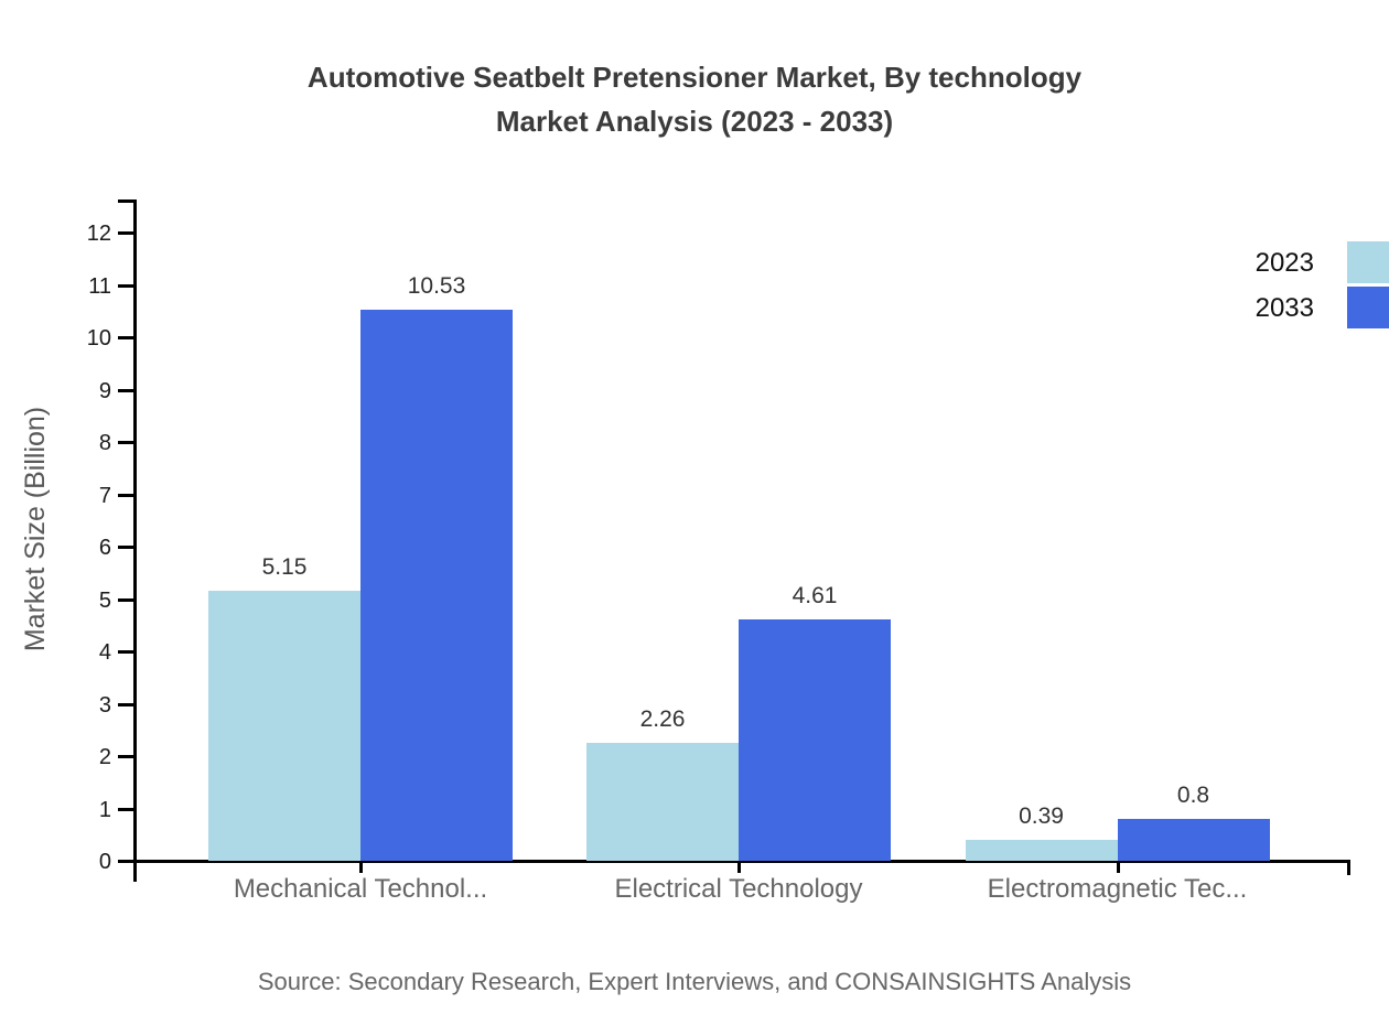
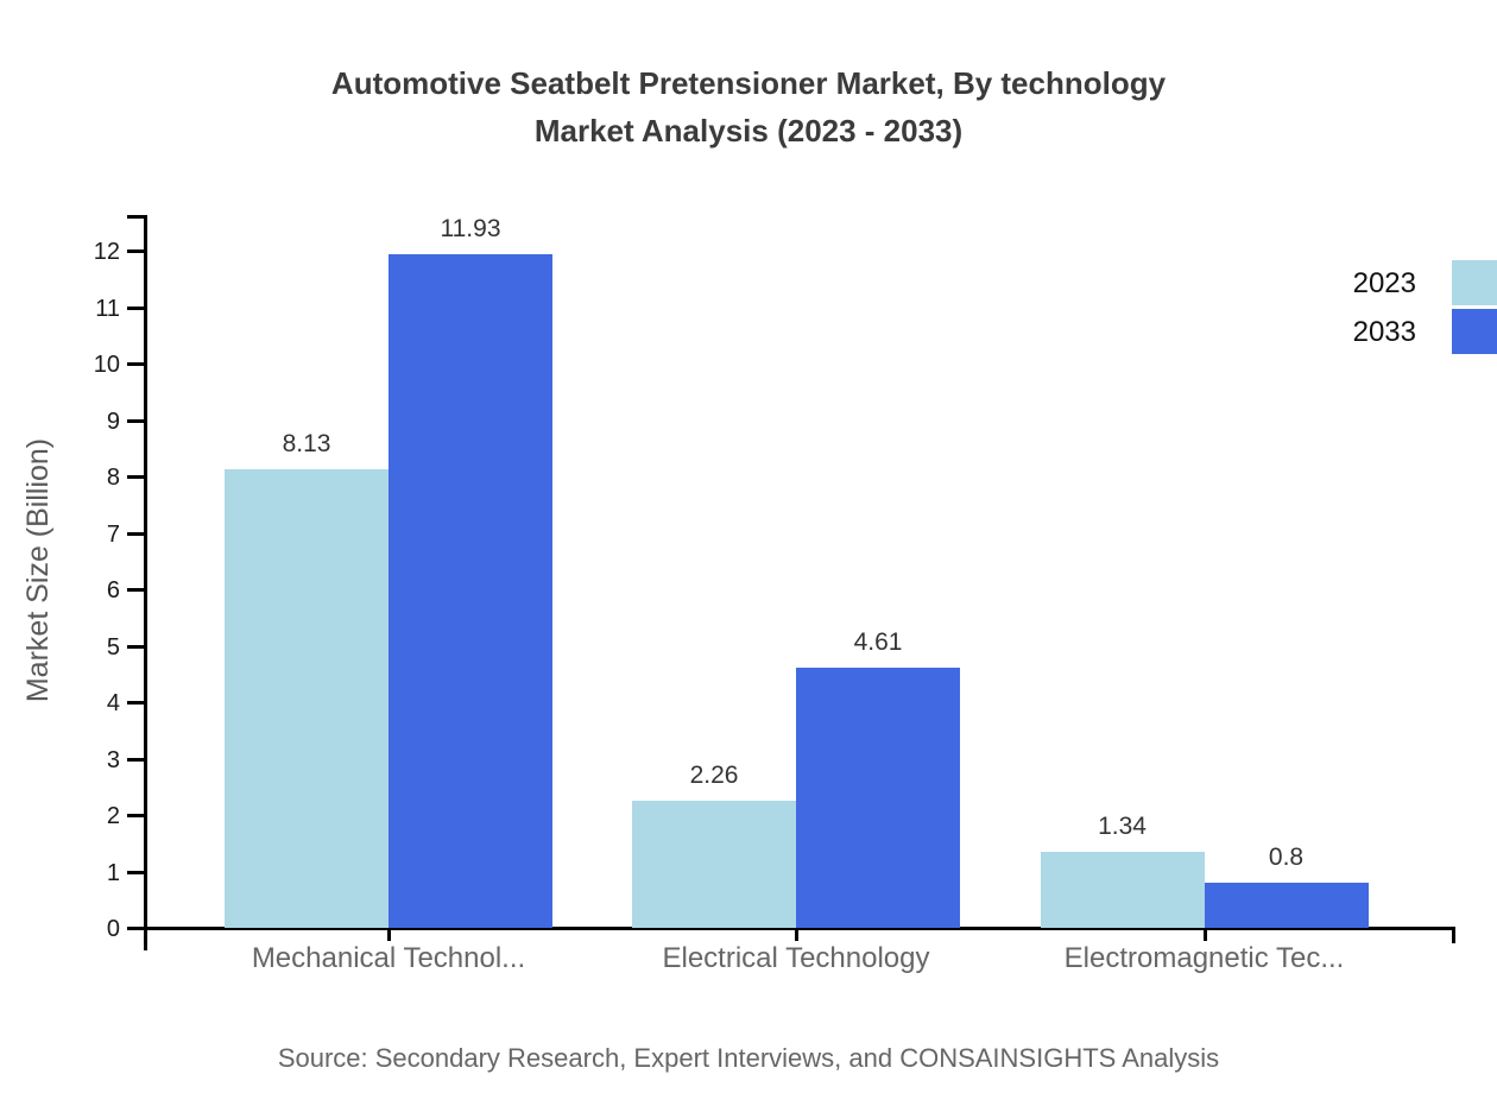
2023/Mechanical Technol...: 5.15 -> 8.13
2033/Mechanical Technol...: 10.53 -> 11.93
2023/Electromagnetic Tec...: 0.39 -> 1.34
